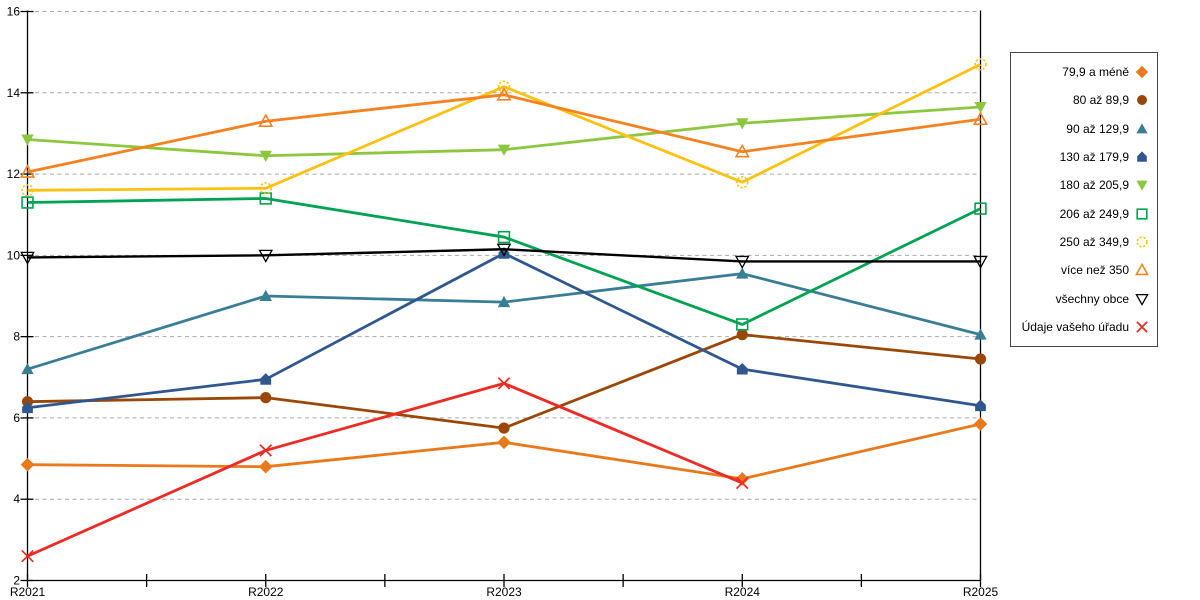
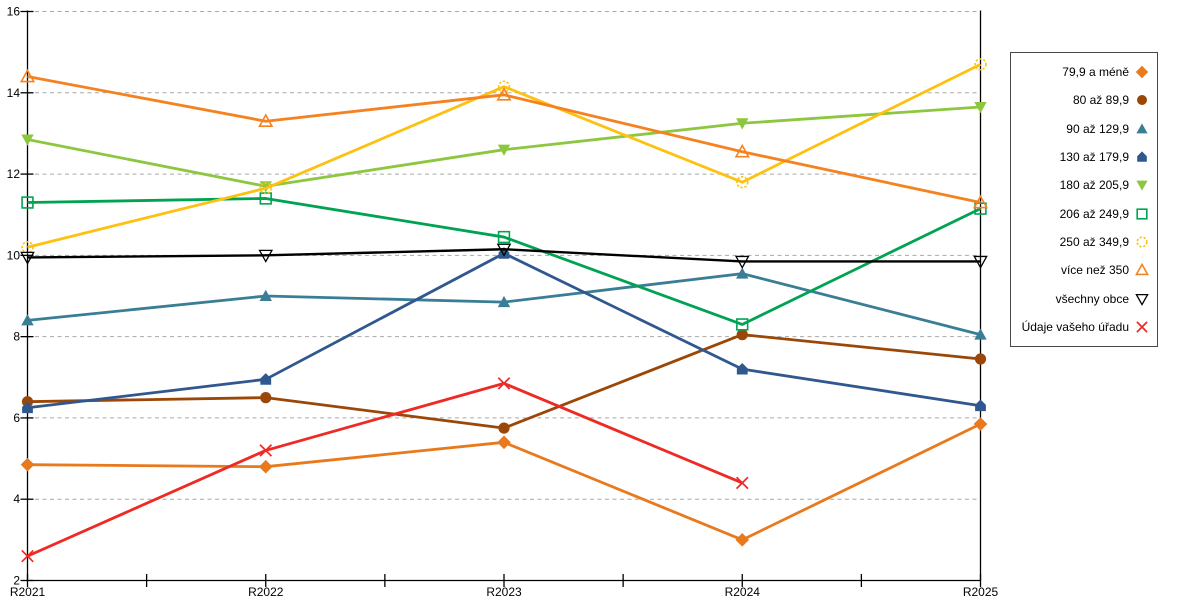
90 až 129,9/R2021: 7.2 -> 8.4
250 až 349,9/R2021: 11.6 -> 10.2
více než 350/R2021: 12.1 -> 14.4
180 až 205,9/R2022: 12.4 -> 11.7
79,9 a méně/R2024: 4.5 -> 3.0
více než 350/R2025: 13.3 -> 11.3
